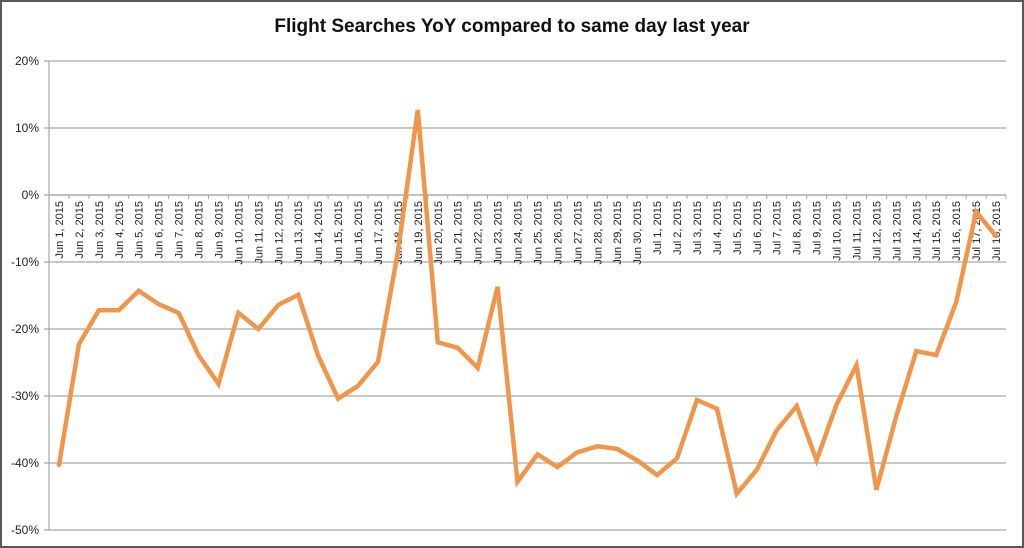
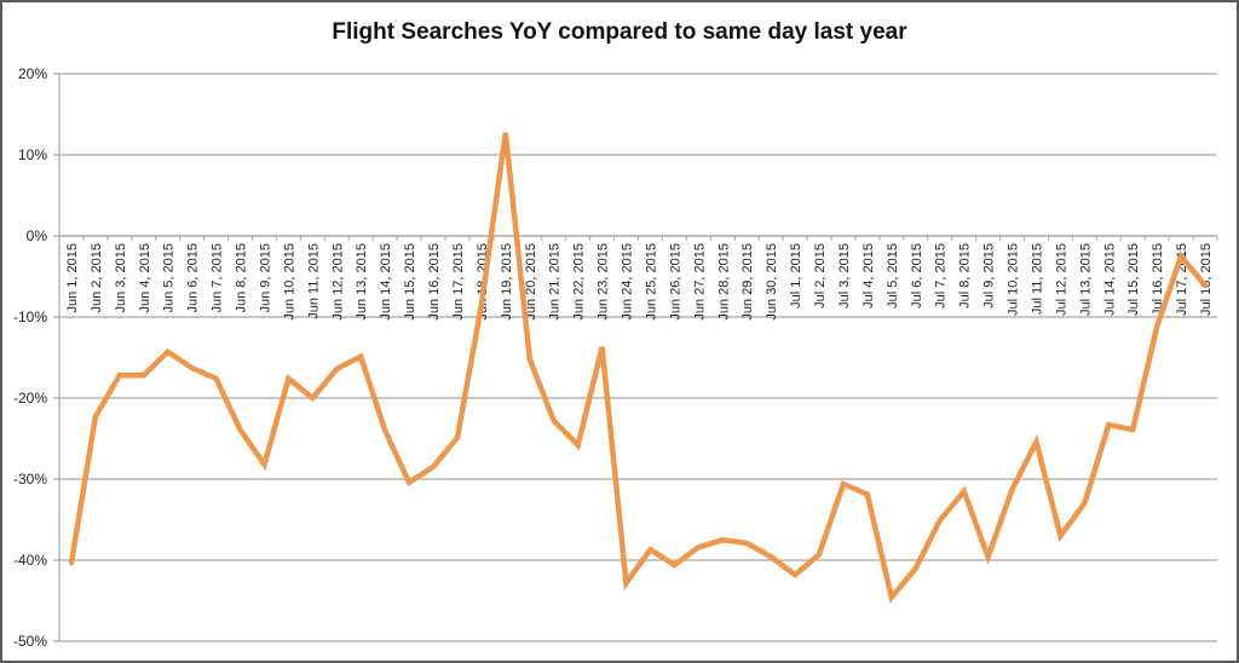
Jun 20, 2015: -22% -> -15%
Jul 12, 2015: -44% -> -37%
Jul 16, 2015: -16% -> -11%
